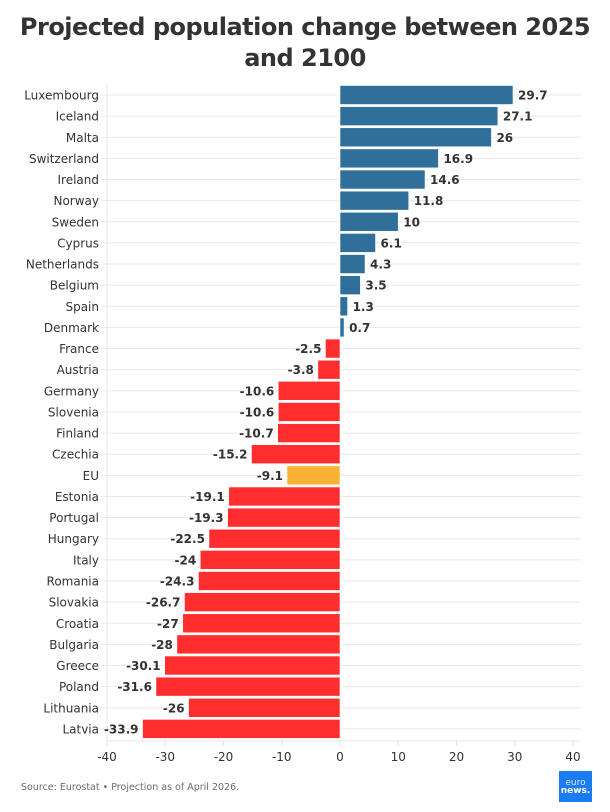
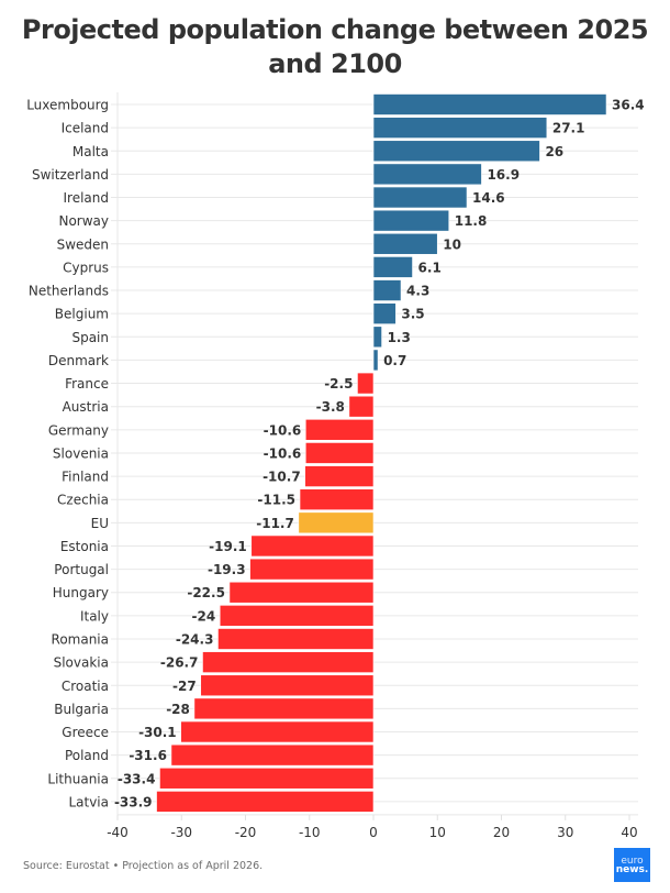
Luxembourg: 29.7 -> 36.4
Czechia: -15.2 -> -11.5
EU: -9.1 -> -11.7
Lithuania: -26 -> -33.4
